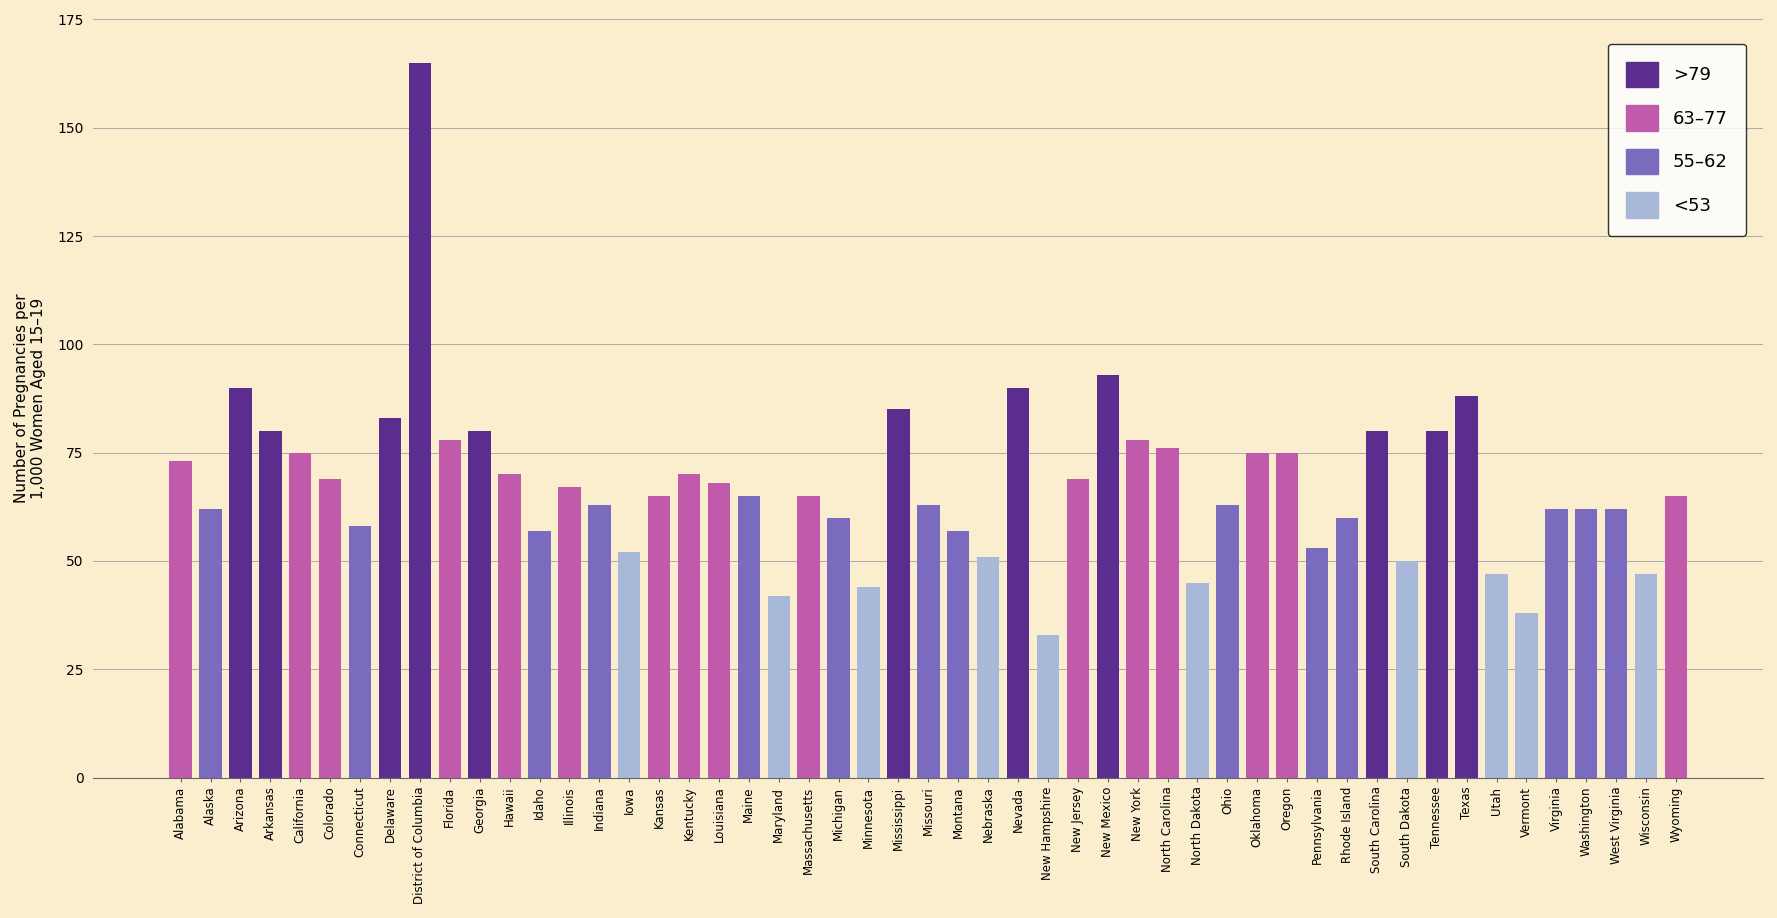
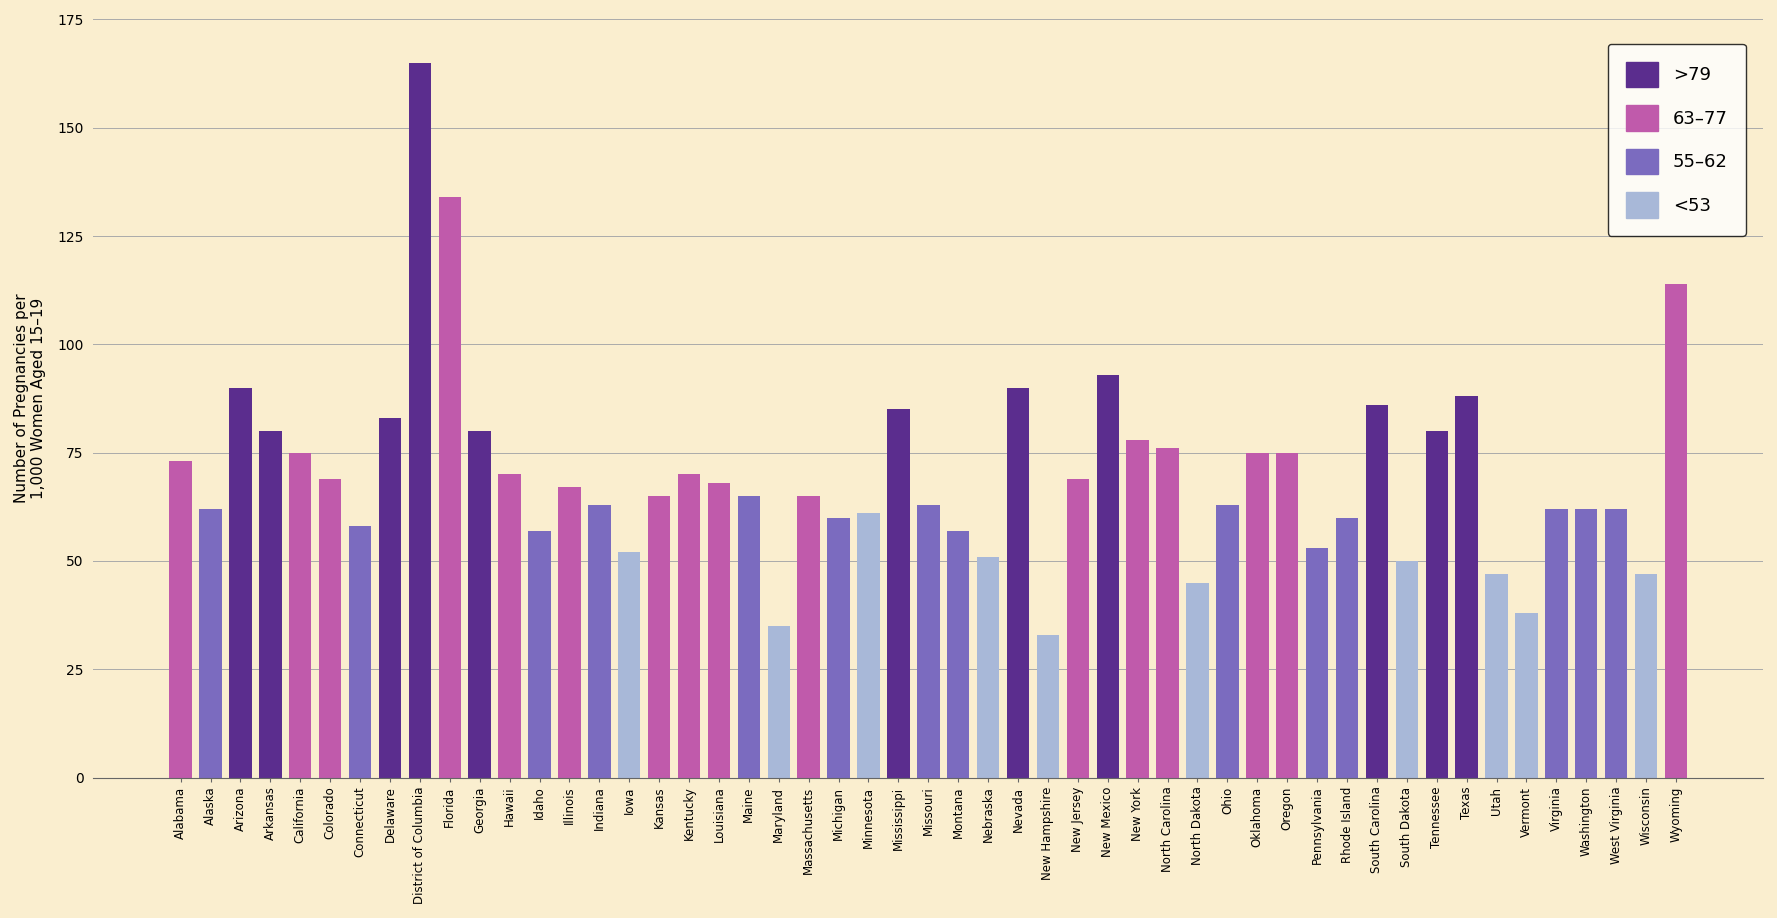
Florida: 78 -> 134
Maryland: 42 -> 35
Minnesota: 44 -> 61
South Carolina: 80 -> 86
Wyoming: 65 -> 114
